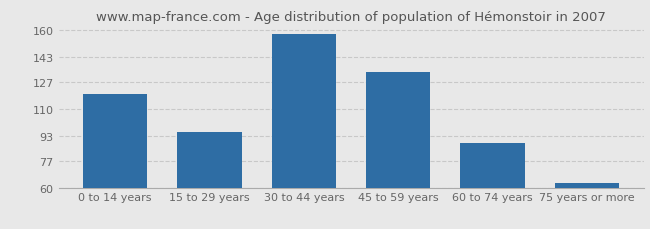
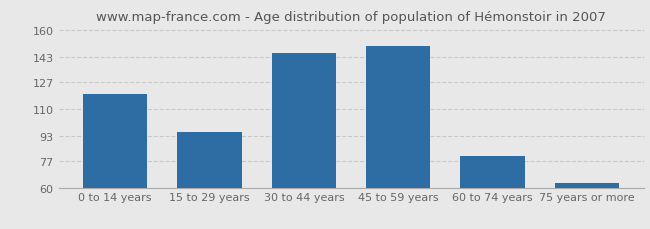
30 to 44 years: 157 -> 145
45 to 59 years: 133 -> 150
60 to 74 years: 88 -> 80
